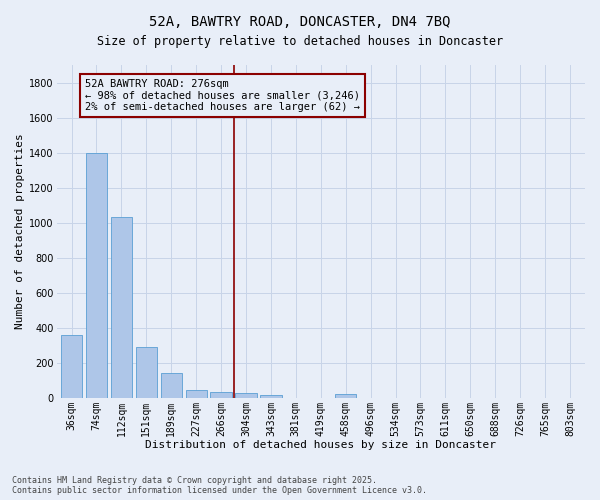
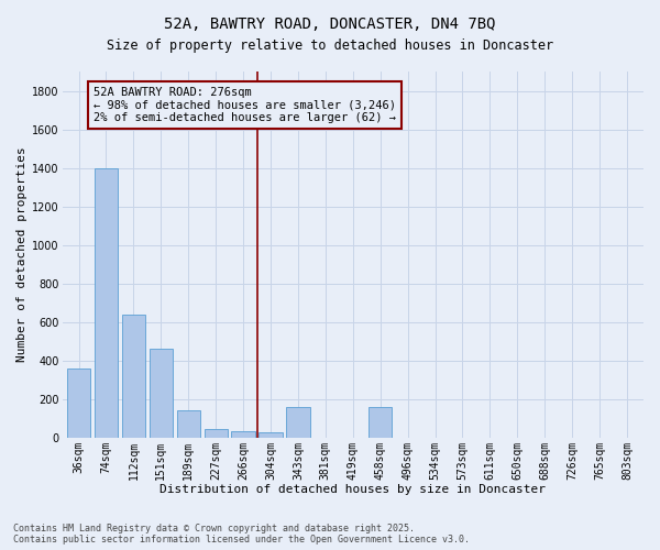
112sqm: 1030 -> 640
151sqm: 290 -> 460
343sqm: 20 -> 160
458sqm: 20 -> 160
